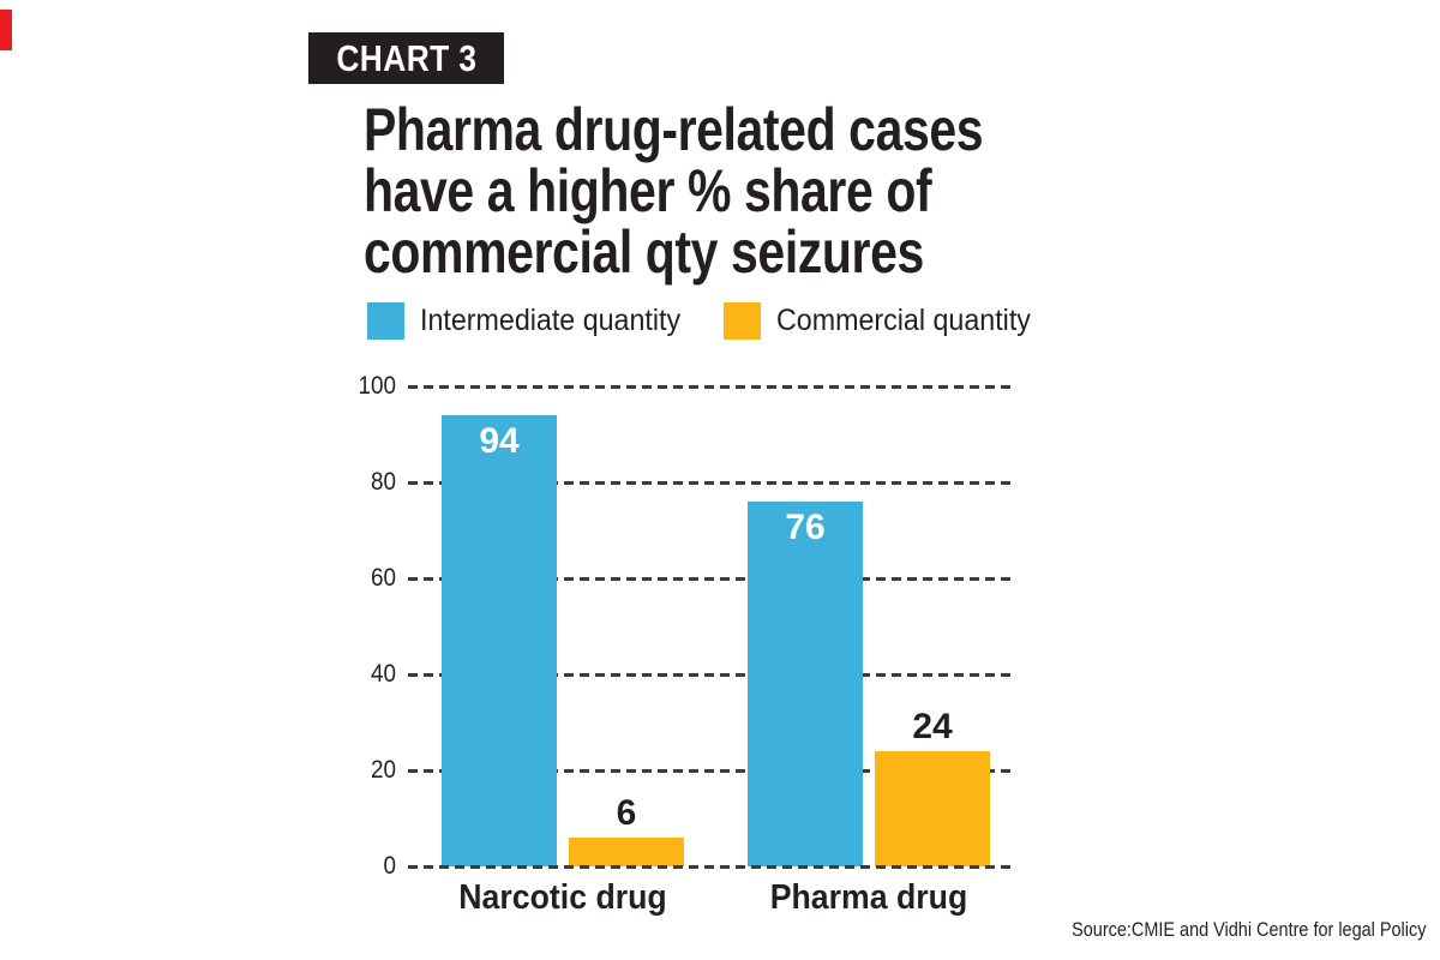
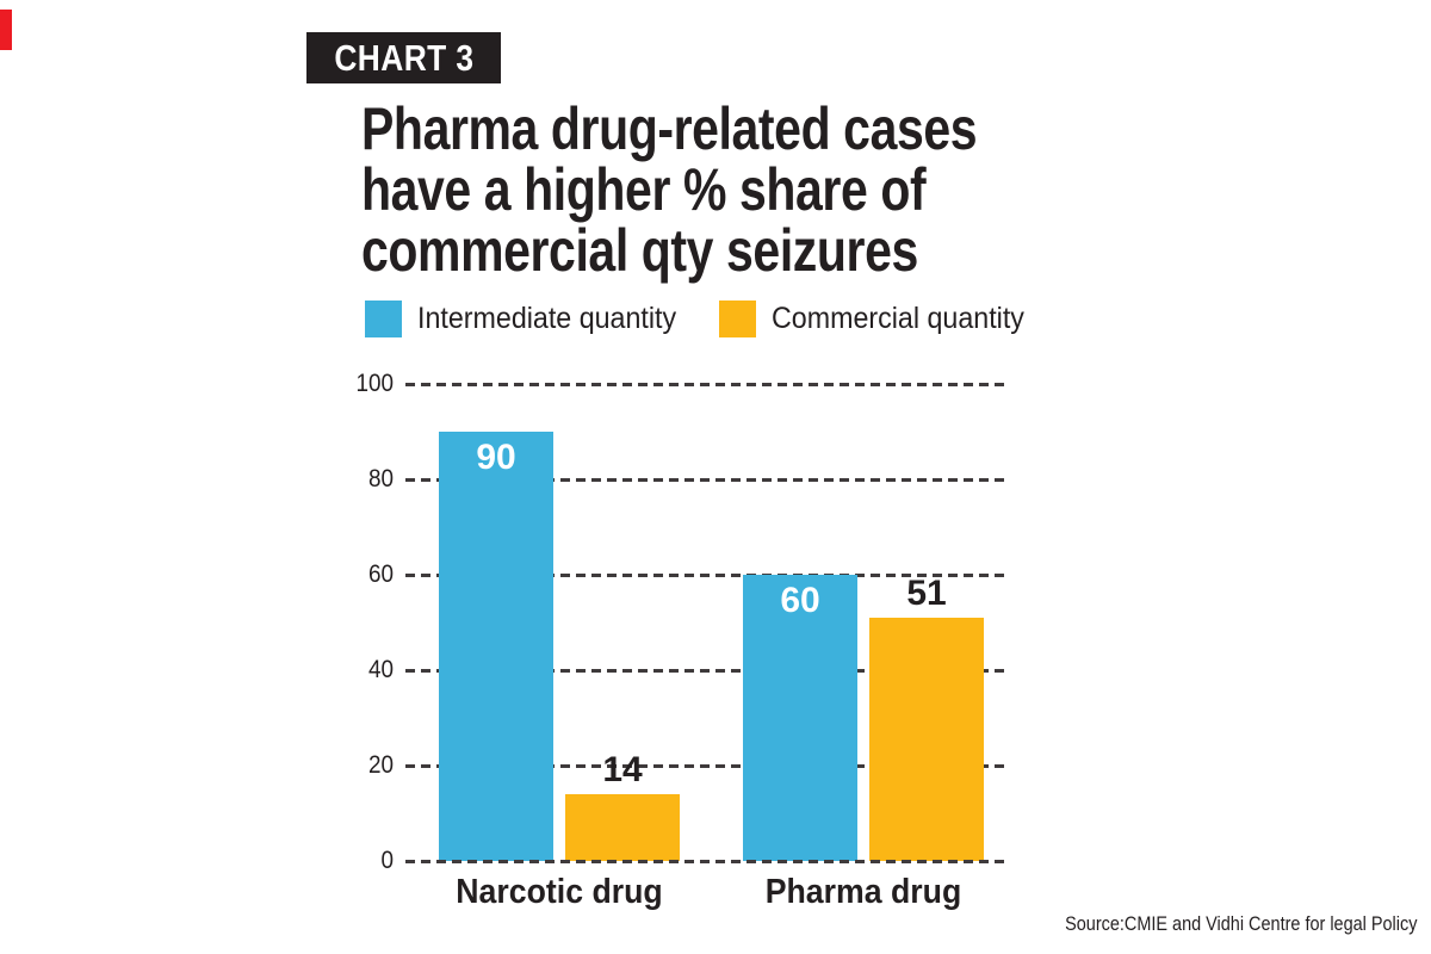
Intermediate quantity/Narcotic drug: 94 -> 90
Commercial quantity/Narcotic drug: 6 -> 14
Intermediate quantity/Pharma drug: 76 -> 60
Commercial quantity/Pharma drug: 24 -> 51
